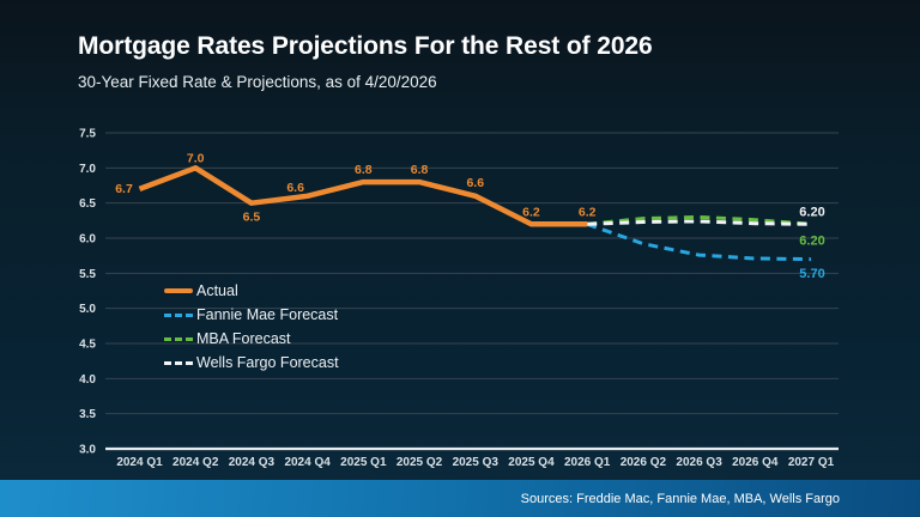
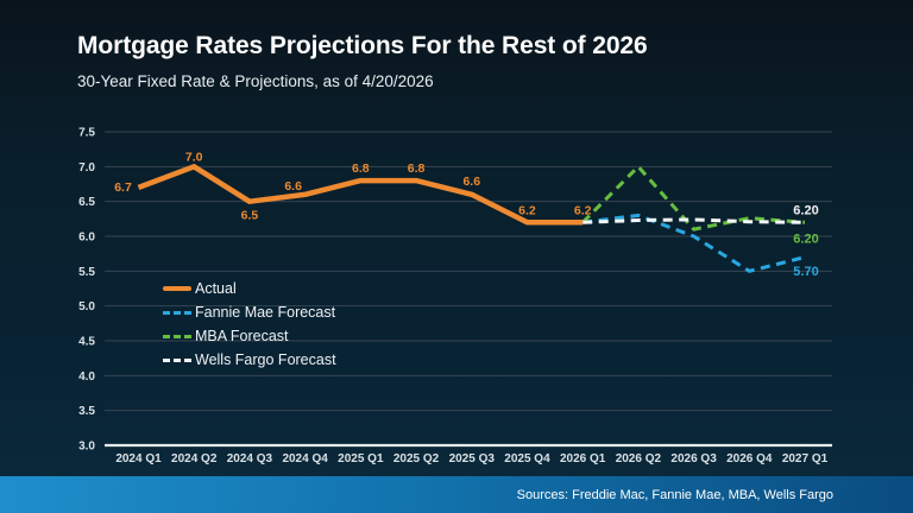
Fannie Mae Forecast/2026 Q2: 5.9 -> 6.3
MBA Forecast/2026 Q2: 6.3 -> 7.0
Fannie Mae Forecast/2026 Q3: 5.8 -> 6.0
MBA Forecast/2026 Q3: 6.3 -> 6.1
Fannie Mae Forecast/2026 Q4: 5.7 -> 5.5
